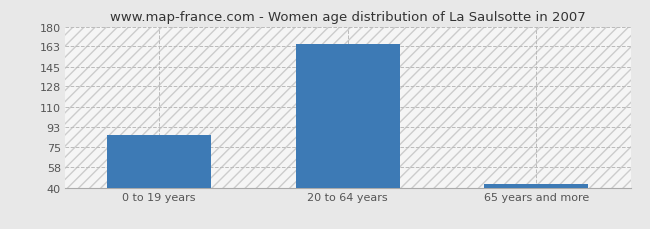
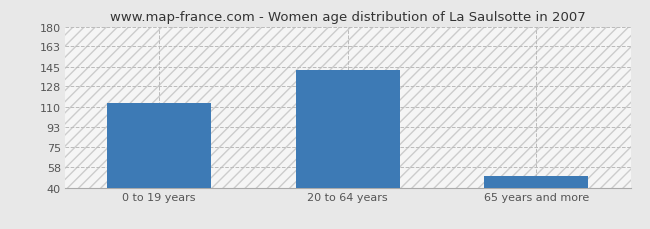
0 to 19 years: 86 -> 114
20 to 64 years: 165 -> 142
65 years and more: 43 -> 50
